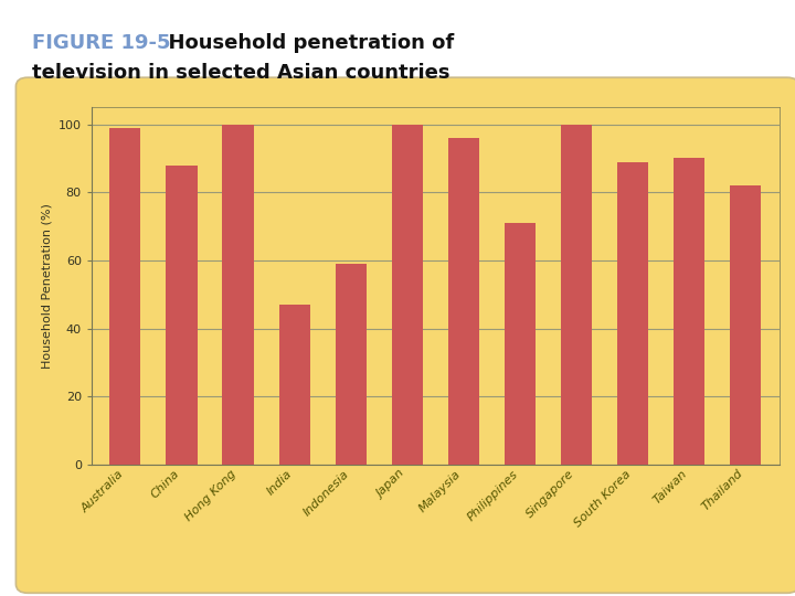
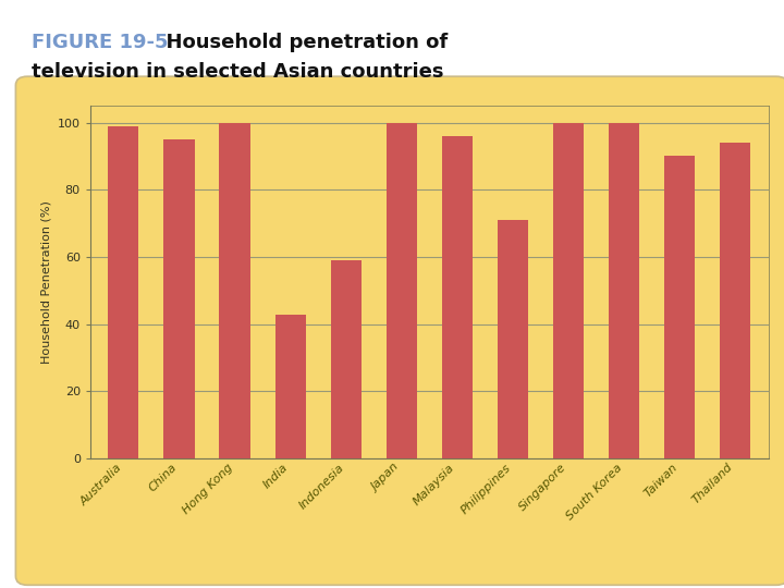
China: 88 -> 95
India: 47 -> 43
South Korea: 89 -> 100
Thailand: 82 -> 94
